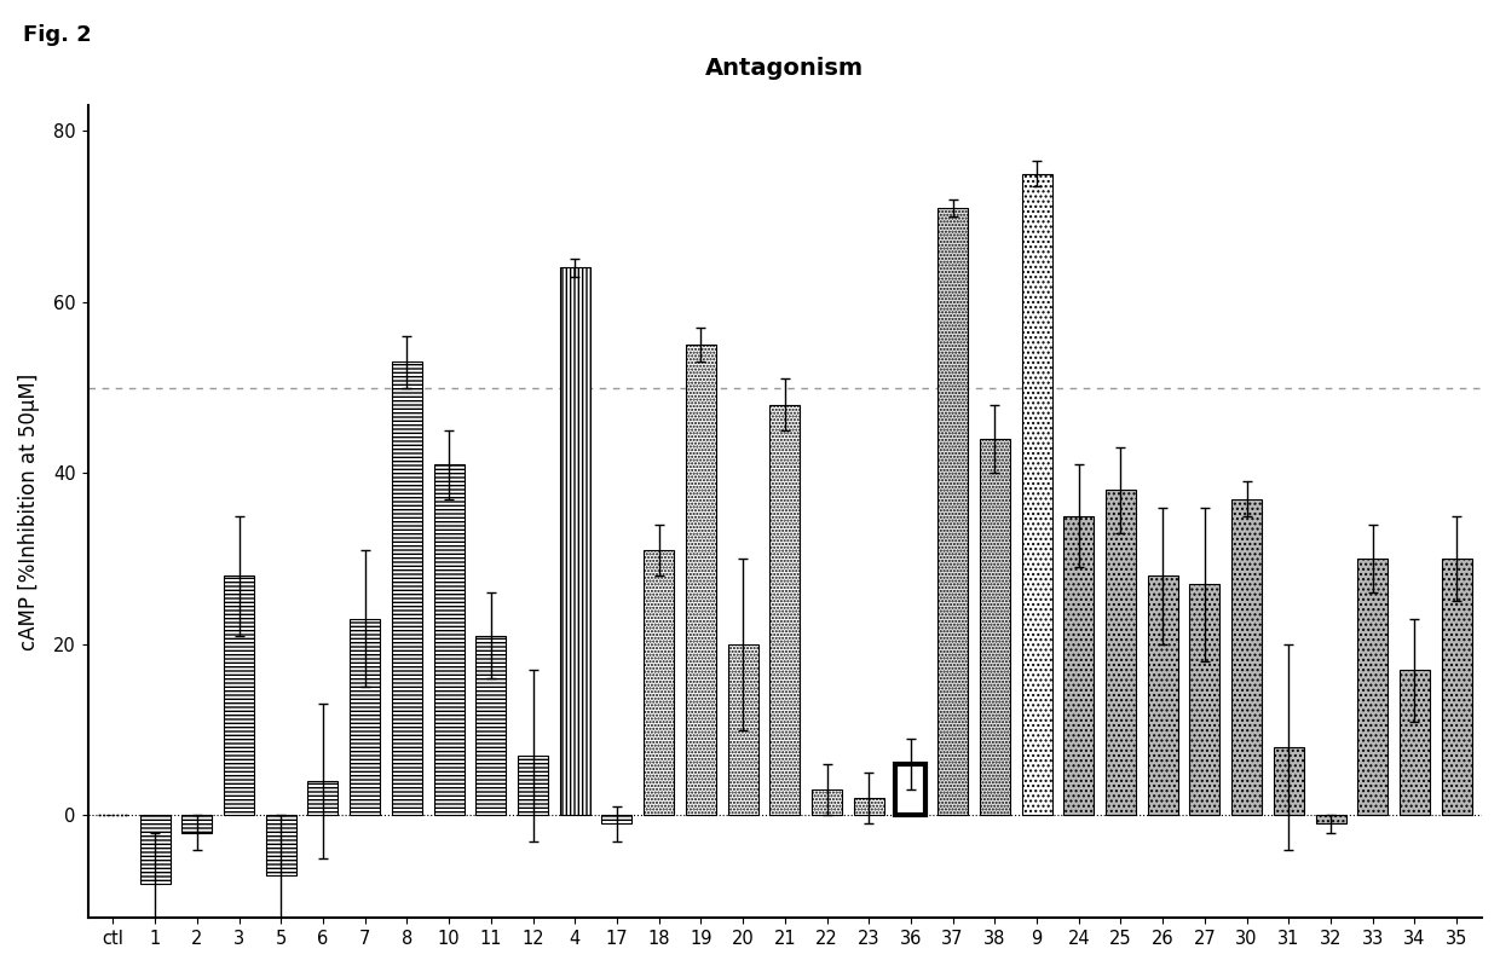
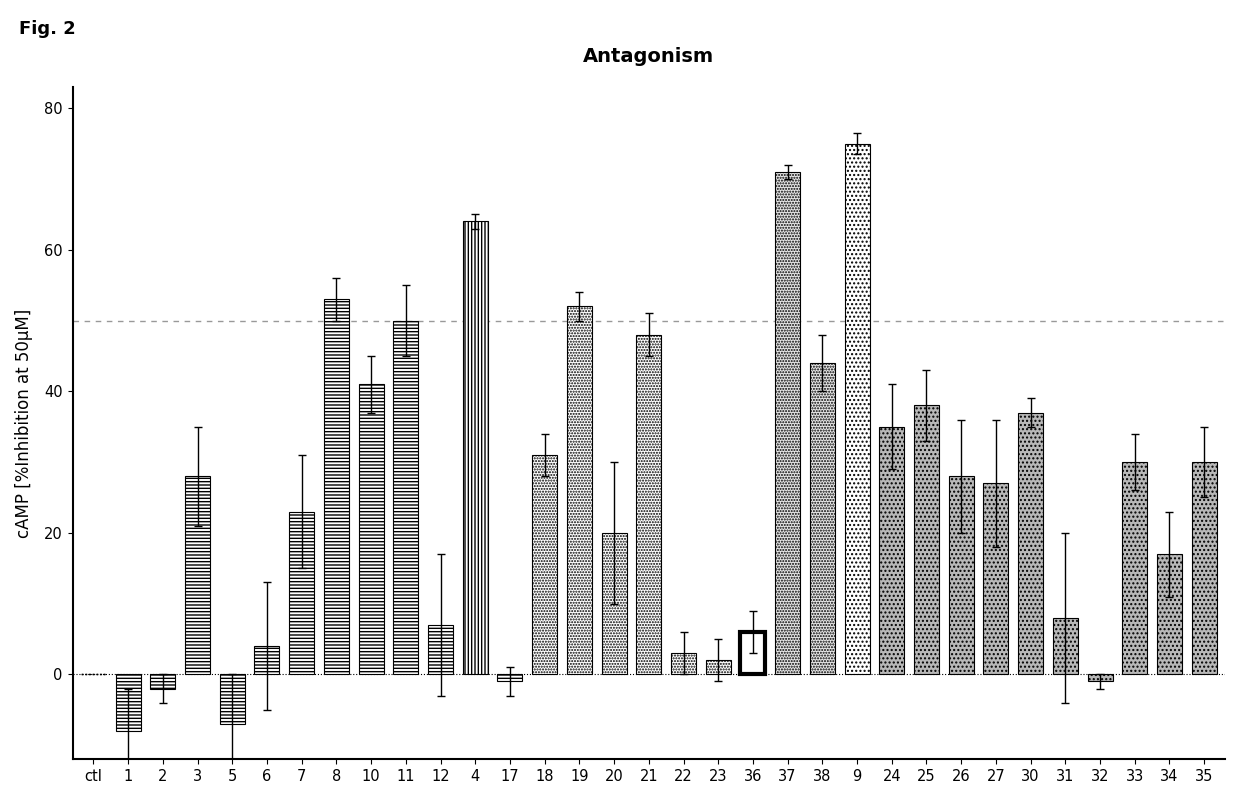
11: 21 -> 50
19: 55 -> 52
